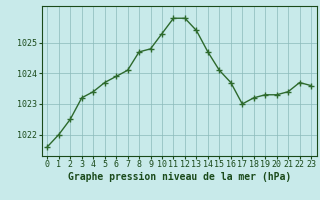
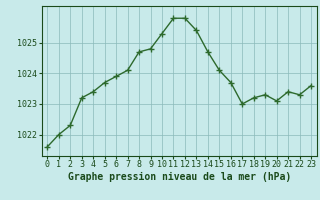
2: 1022.5 -> 1022.3
20: 1023.3 -> 1023.1
22: 1023.7 -> 1023.3
